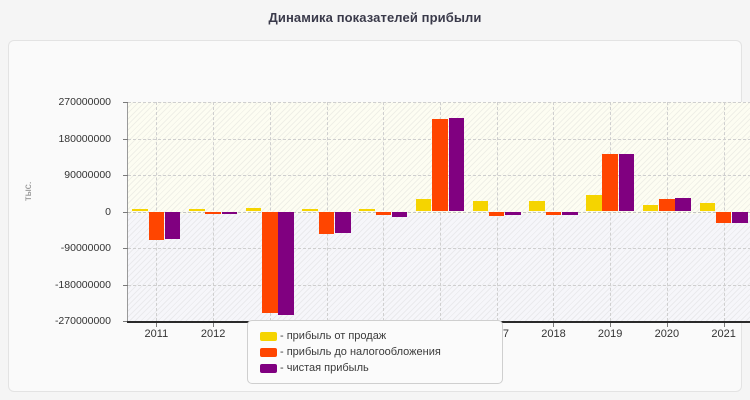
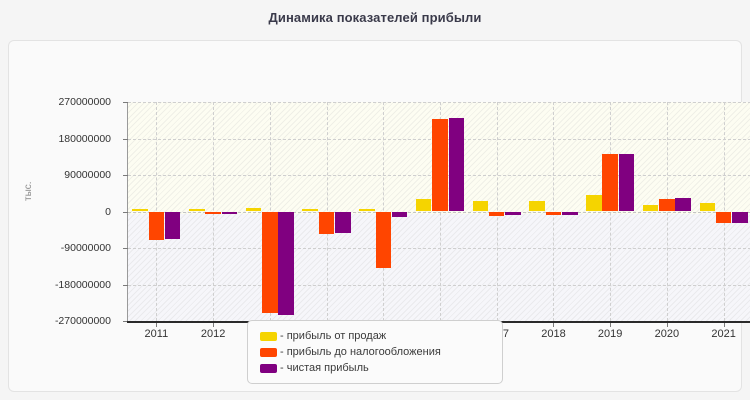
- прибыль до налогообложения/2015: -10000000 -> -140000000
